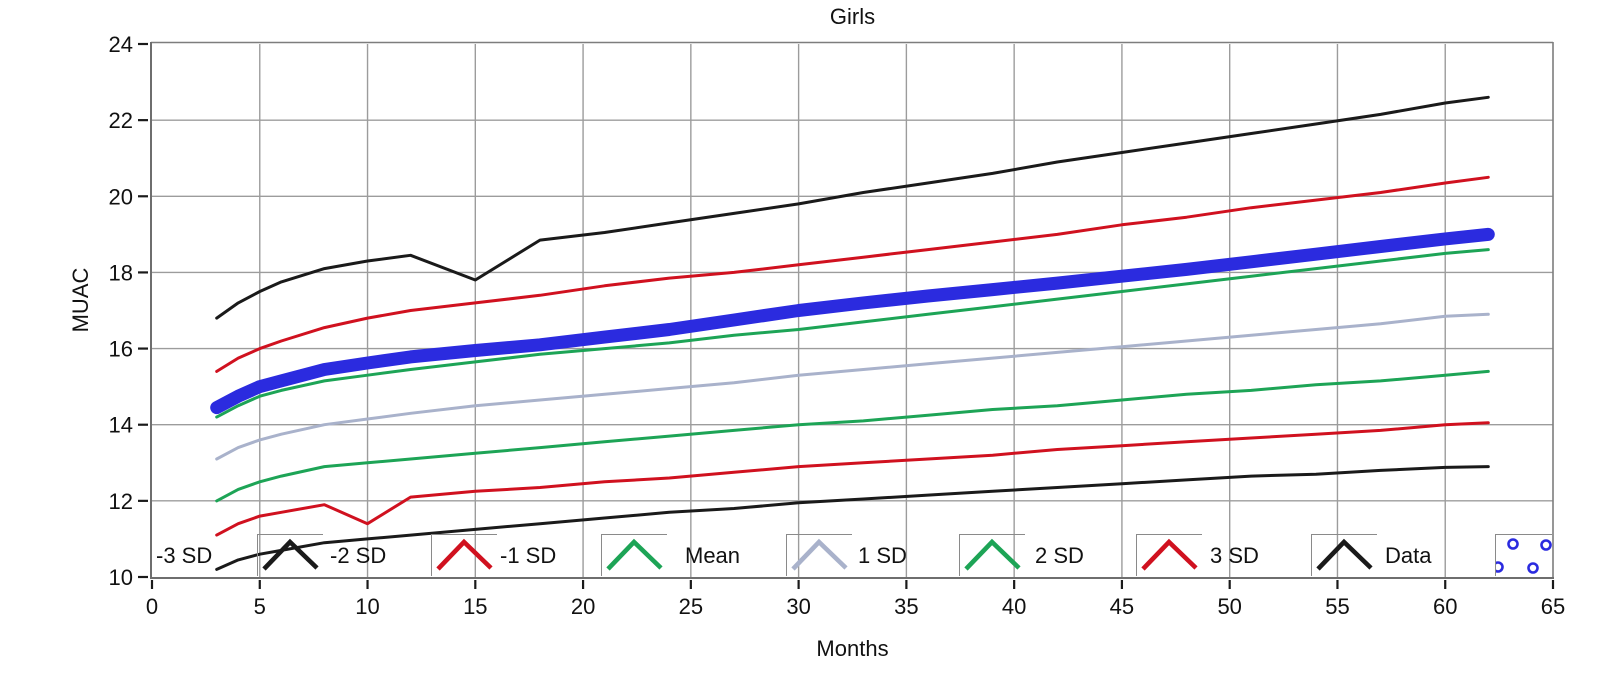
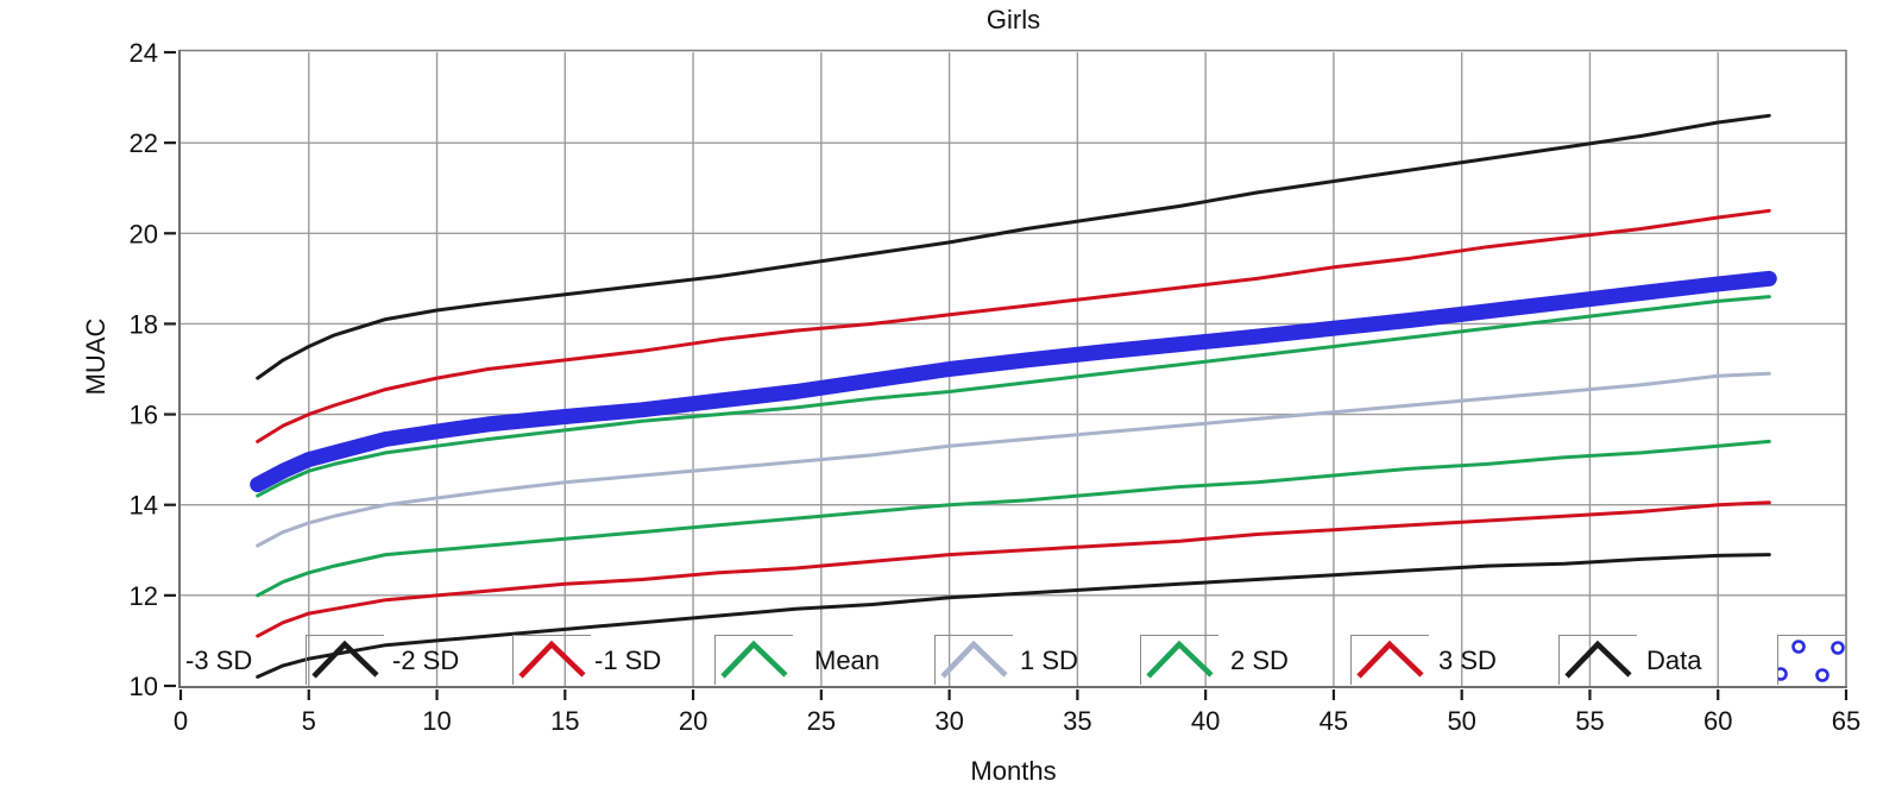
-2 SD/10: 11.4 -> 12.0
3 SD/15: 17.8 -> 18.6
